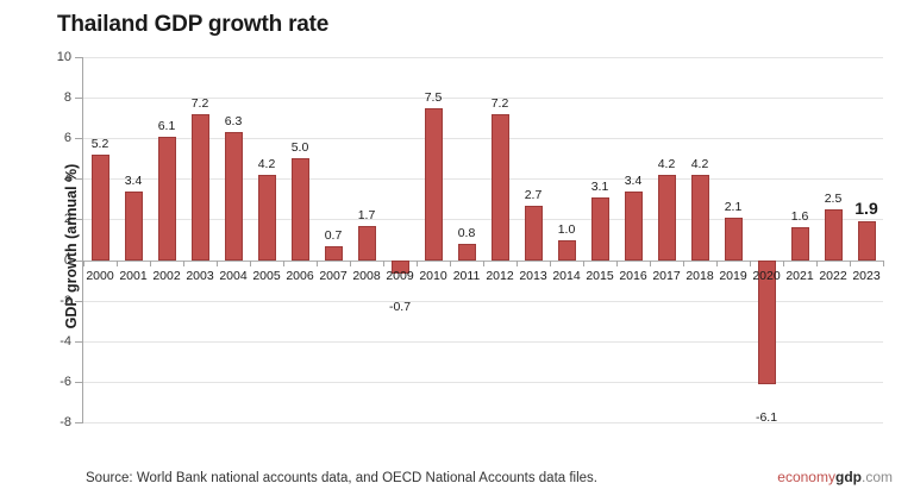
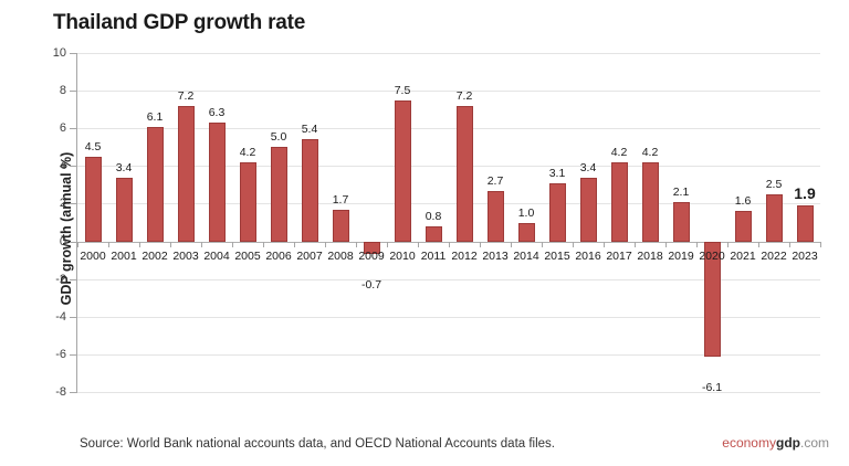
2000: 5.2 -> 4.5
2007: 0.7 -> 5.4
